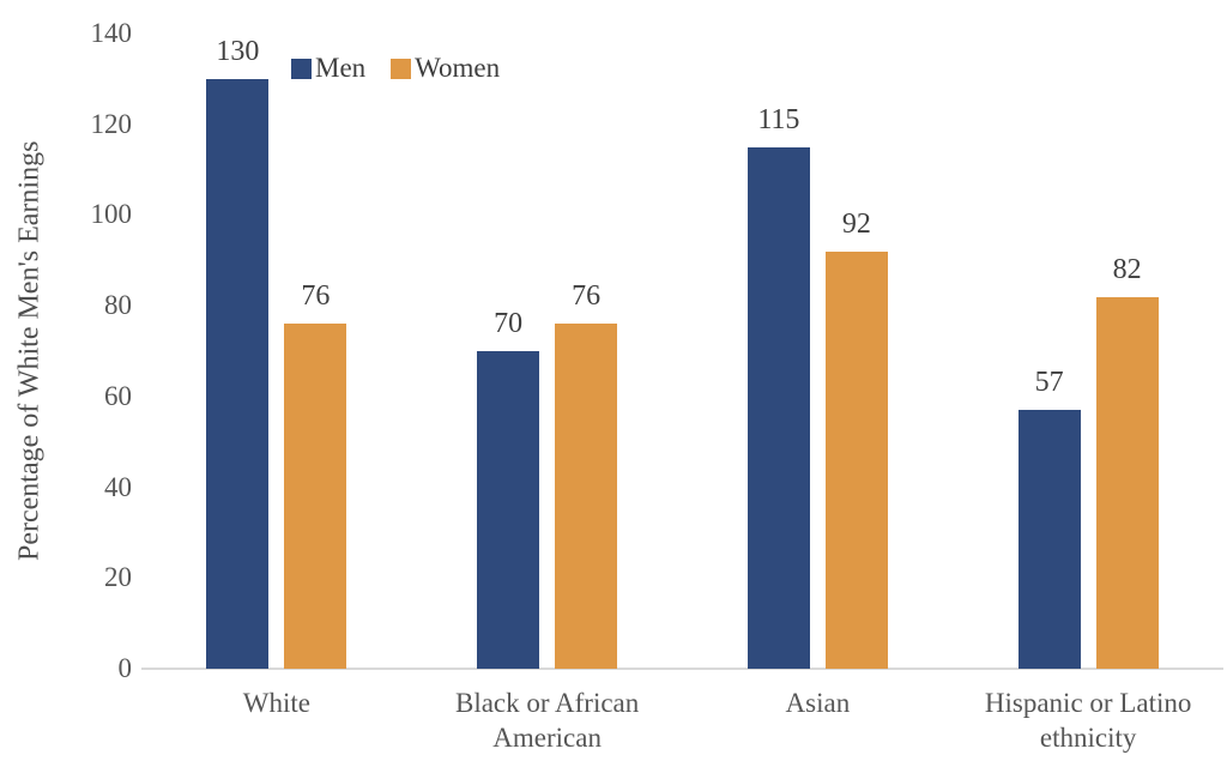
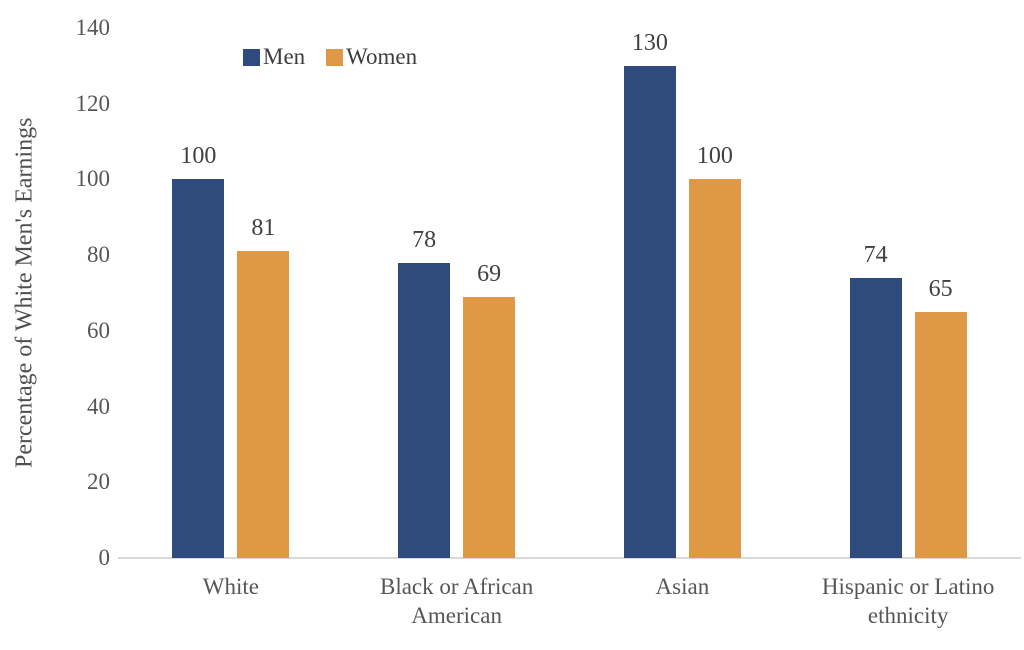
Men/White: 130 -> 100
Women/White: 76 -> 81
Men/Black or African American: 70 -> 78
Women/Black or African American: 76 -> 69
Men/Asian: 115 -> 130
Women/Asian: 92 -> 100
Men/Hispanic or Latino ethnicity: 57 -> 74
Women/Hispanic or Latino ethnicity: 82 -> 65
